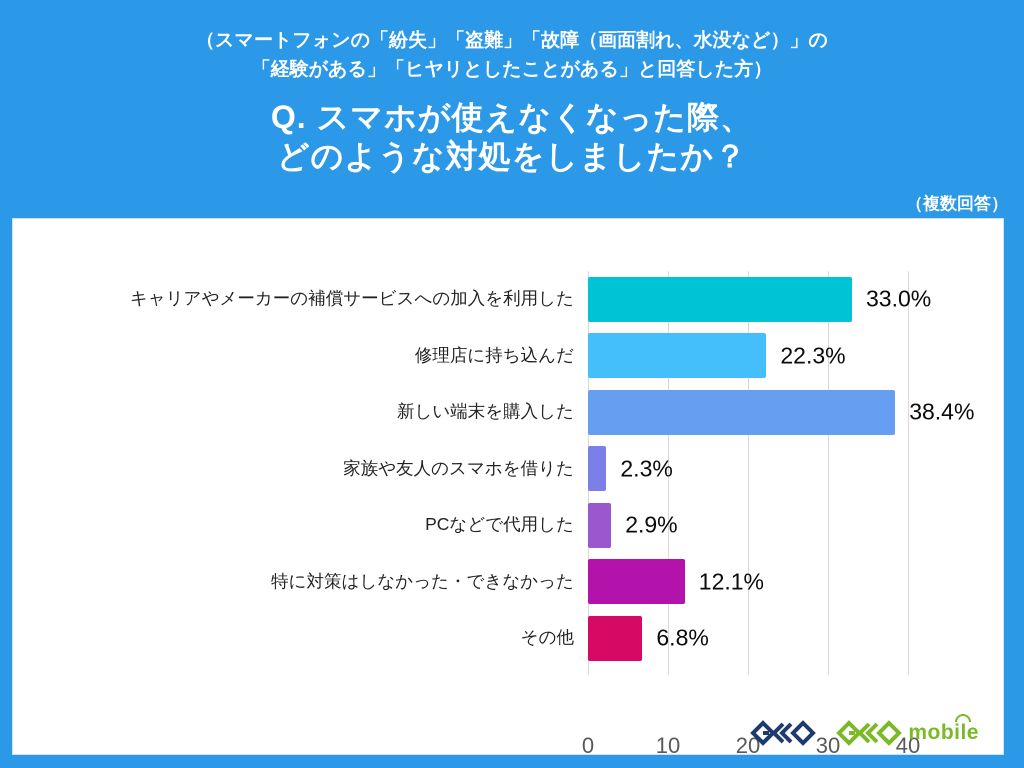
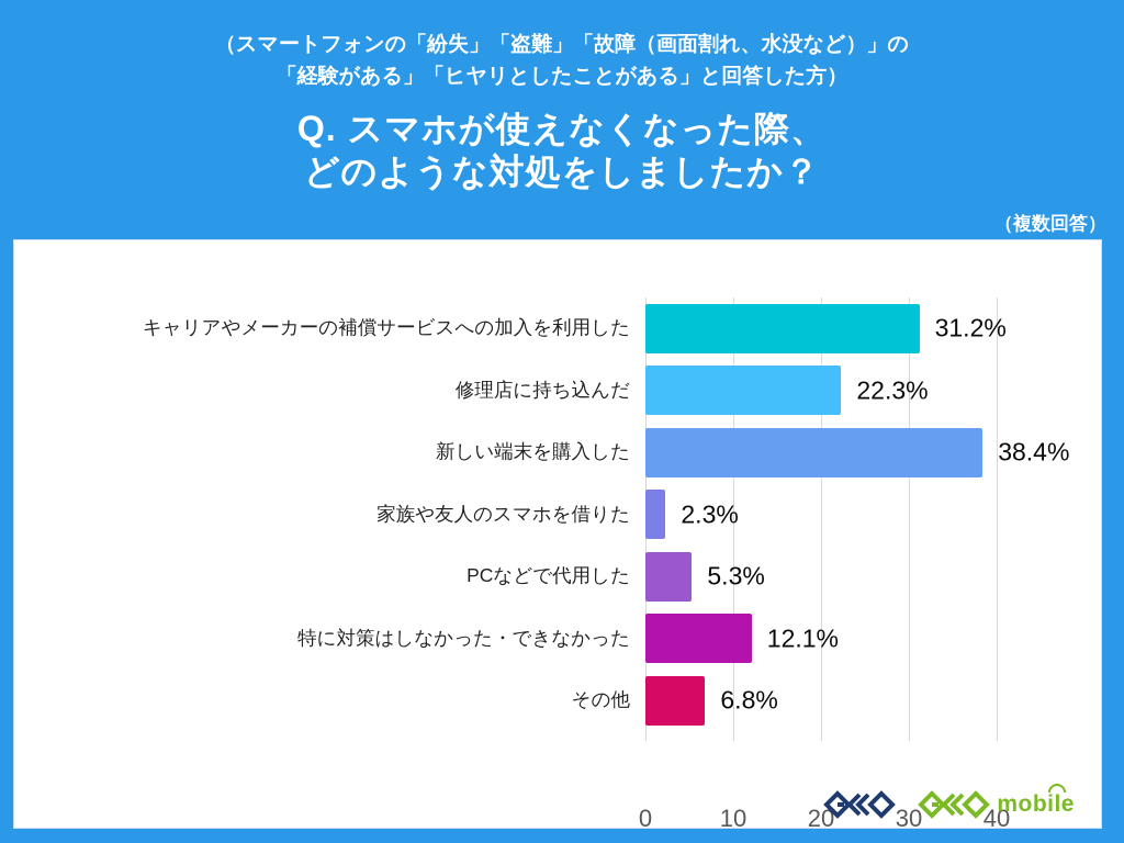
キャリアやメーカーの補償サービスへの加入を利用した: 33.0% -> 31.2%
PCなどで代用した: 2.9% -> 5.3%
